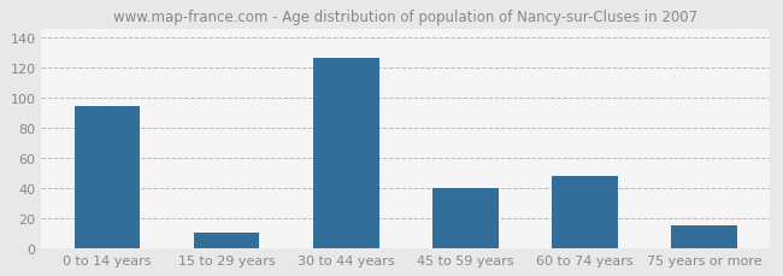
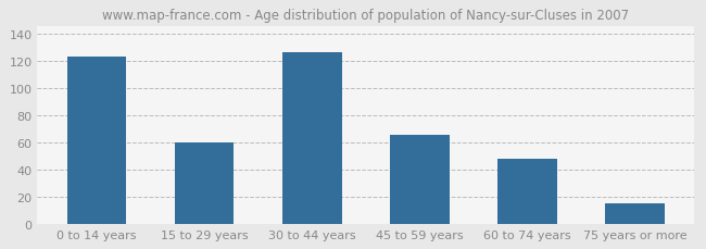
0 to 14 years: 94 -> 123
15 to 29 years: 10 -> 60
45 to 59 years: 40 -> 65
